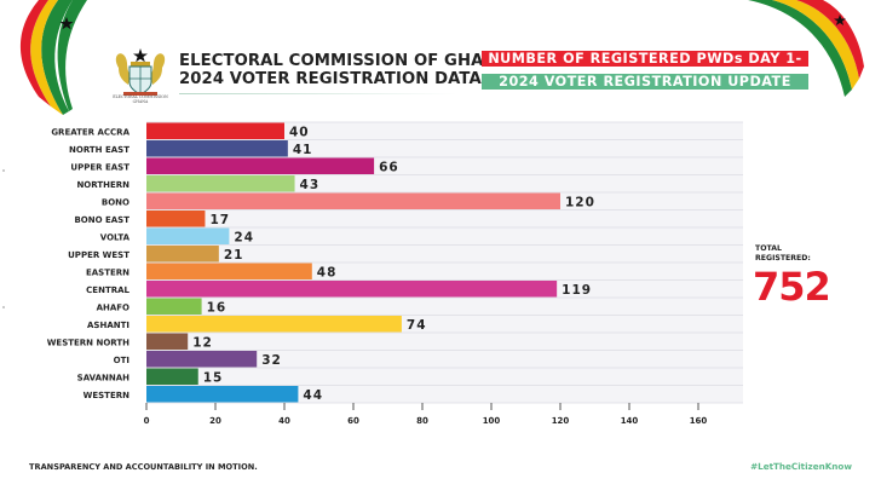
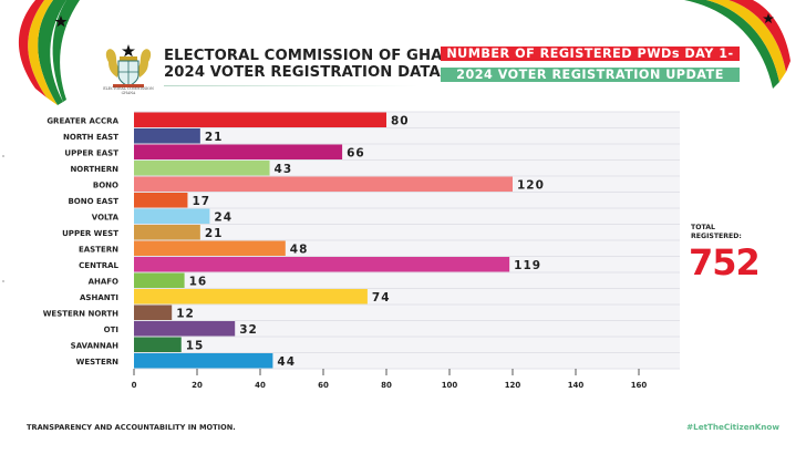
GREATER ACCRA: 40 -> 80
NORTH EAST: 41 -> 21
